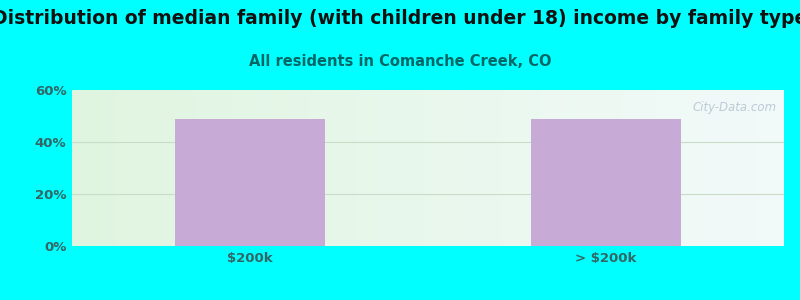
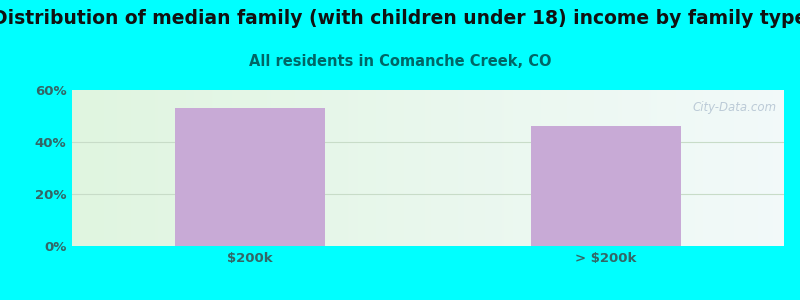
$200k: 49% -> 53%
> $200k: 49% -> 46%
